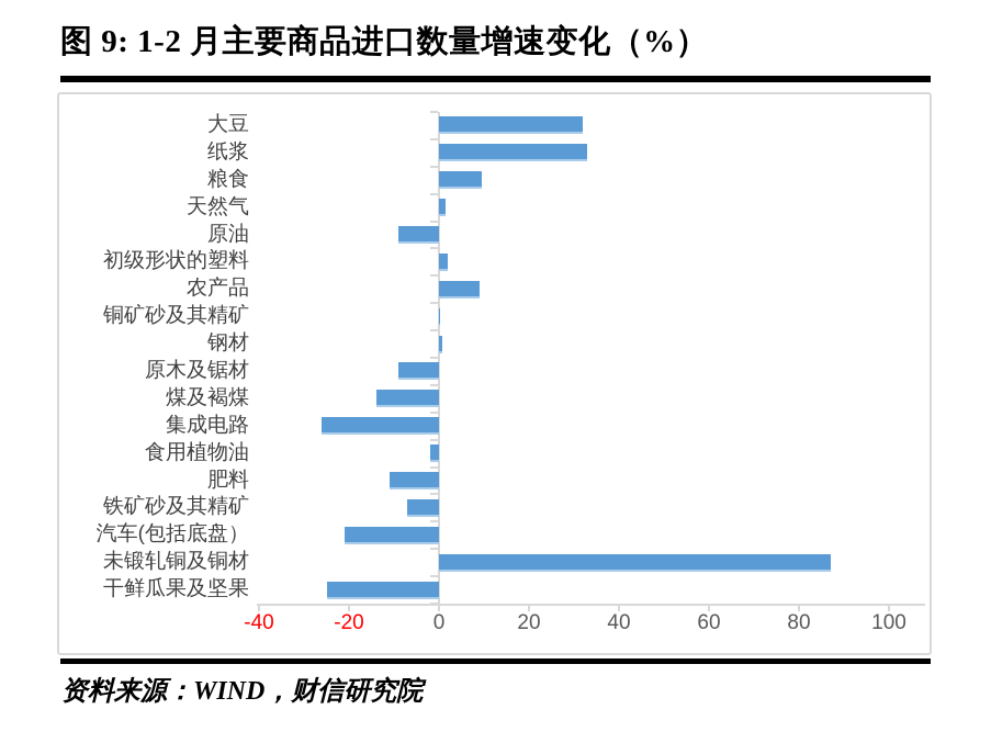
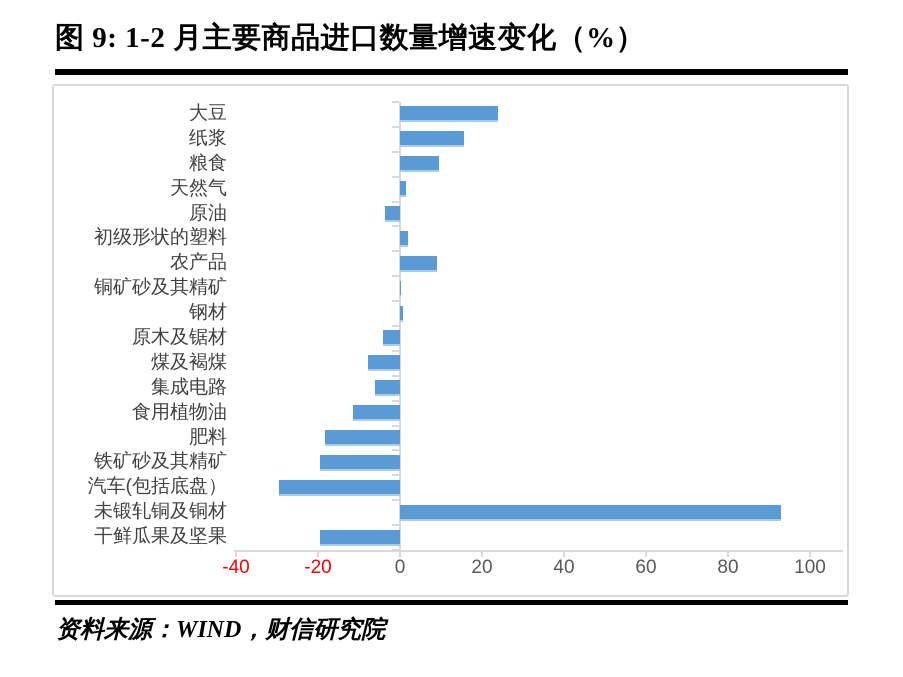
大豆: 32 -> 24
纸浆: 33 -> 16
原油: -9 -> -4
原木及锯材: -9 -> -4
煤及褐煤: -14 -> -8
集成电路: -26 -> -6
食用植物油: -2 -> -12
肥料: -11 -> -18
铁矿砂及其精矿: -7 -> -20
汽车(包括底盘）: -21 -> -29
未锻轧铜及铜材: 87 -> 93
干鲜瓜果及坚果: -25 -> -19
